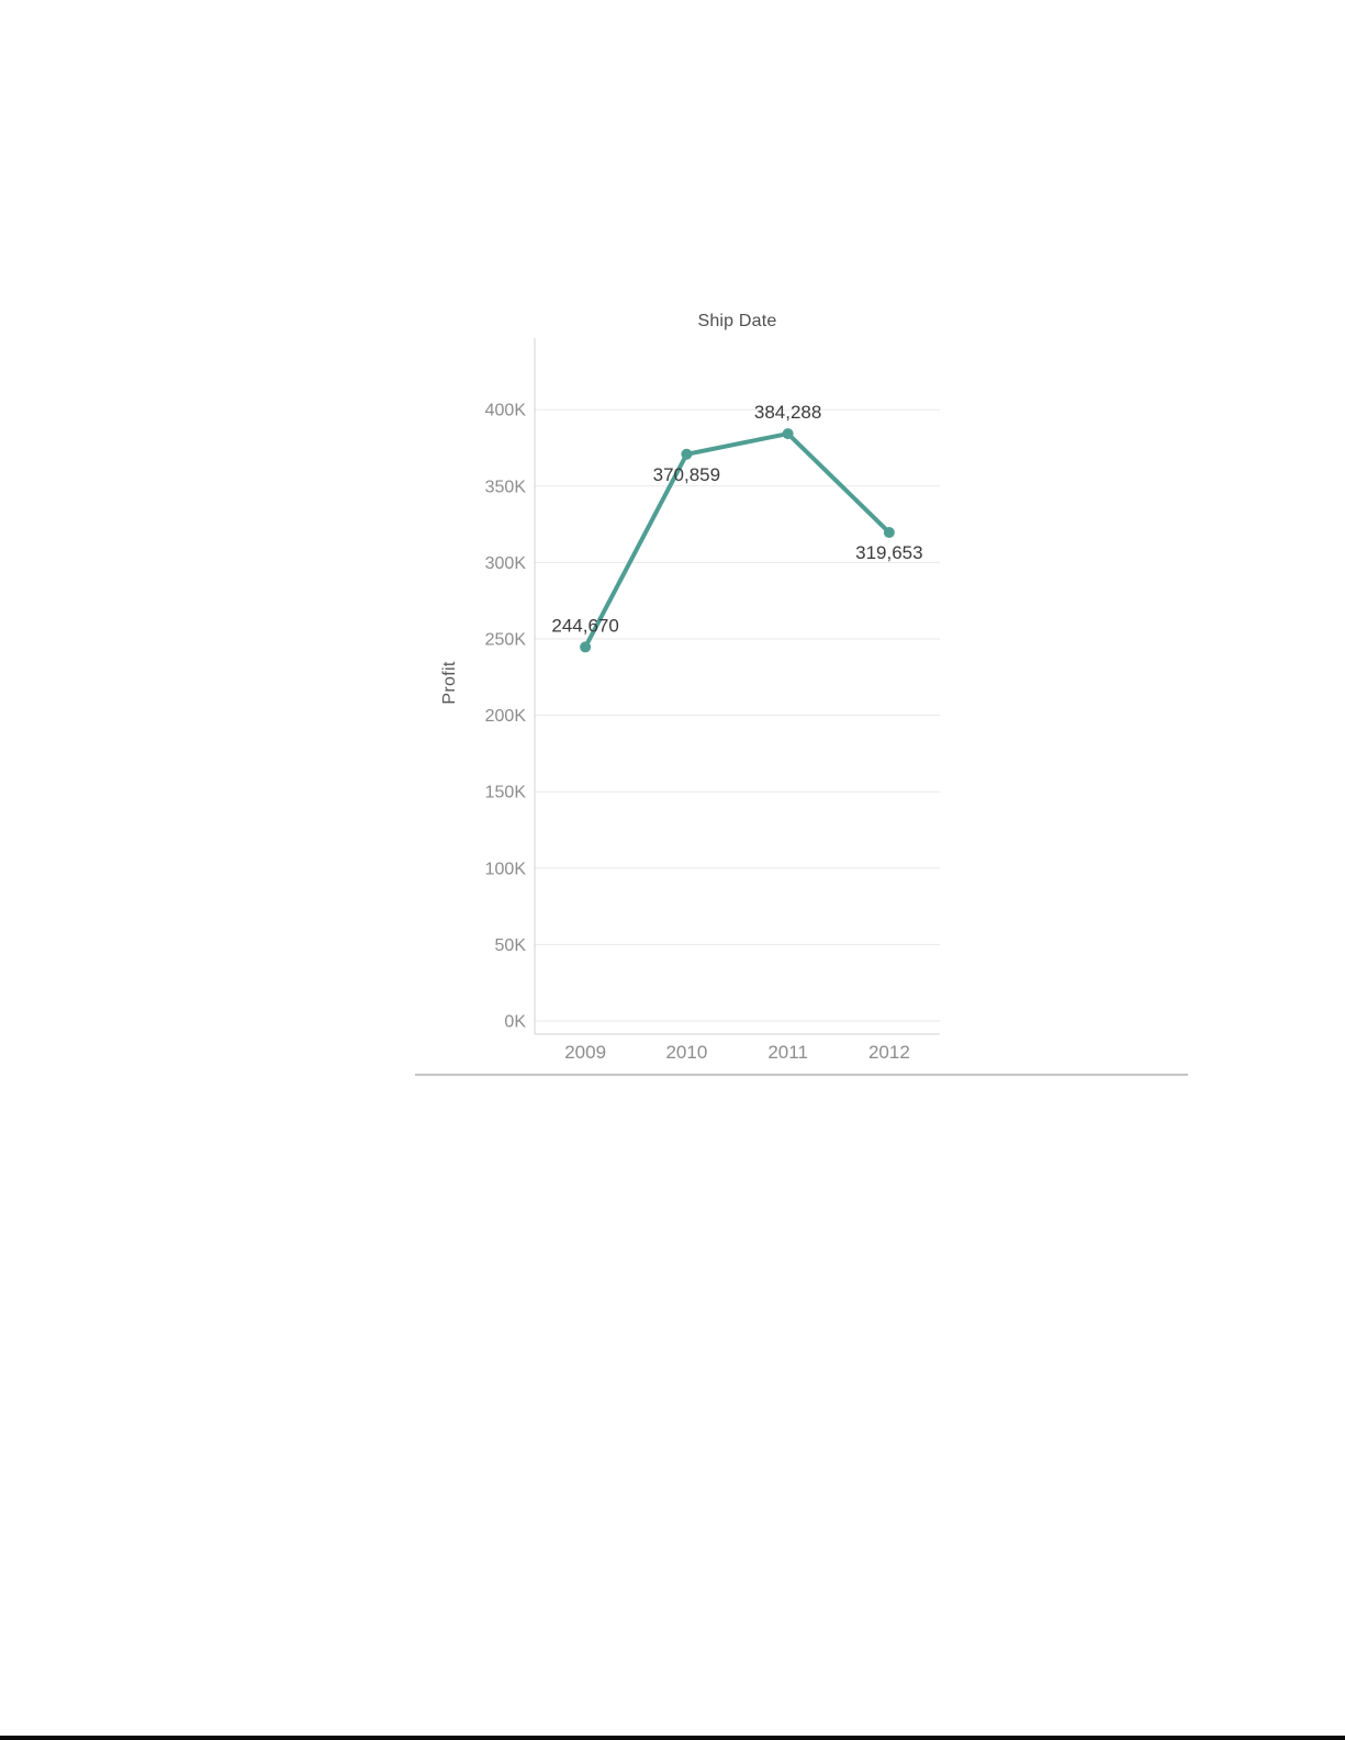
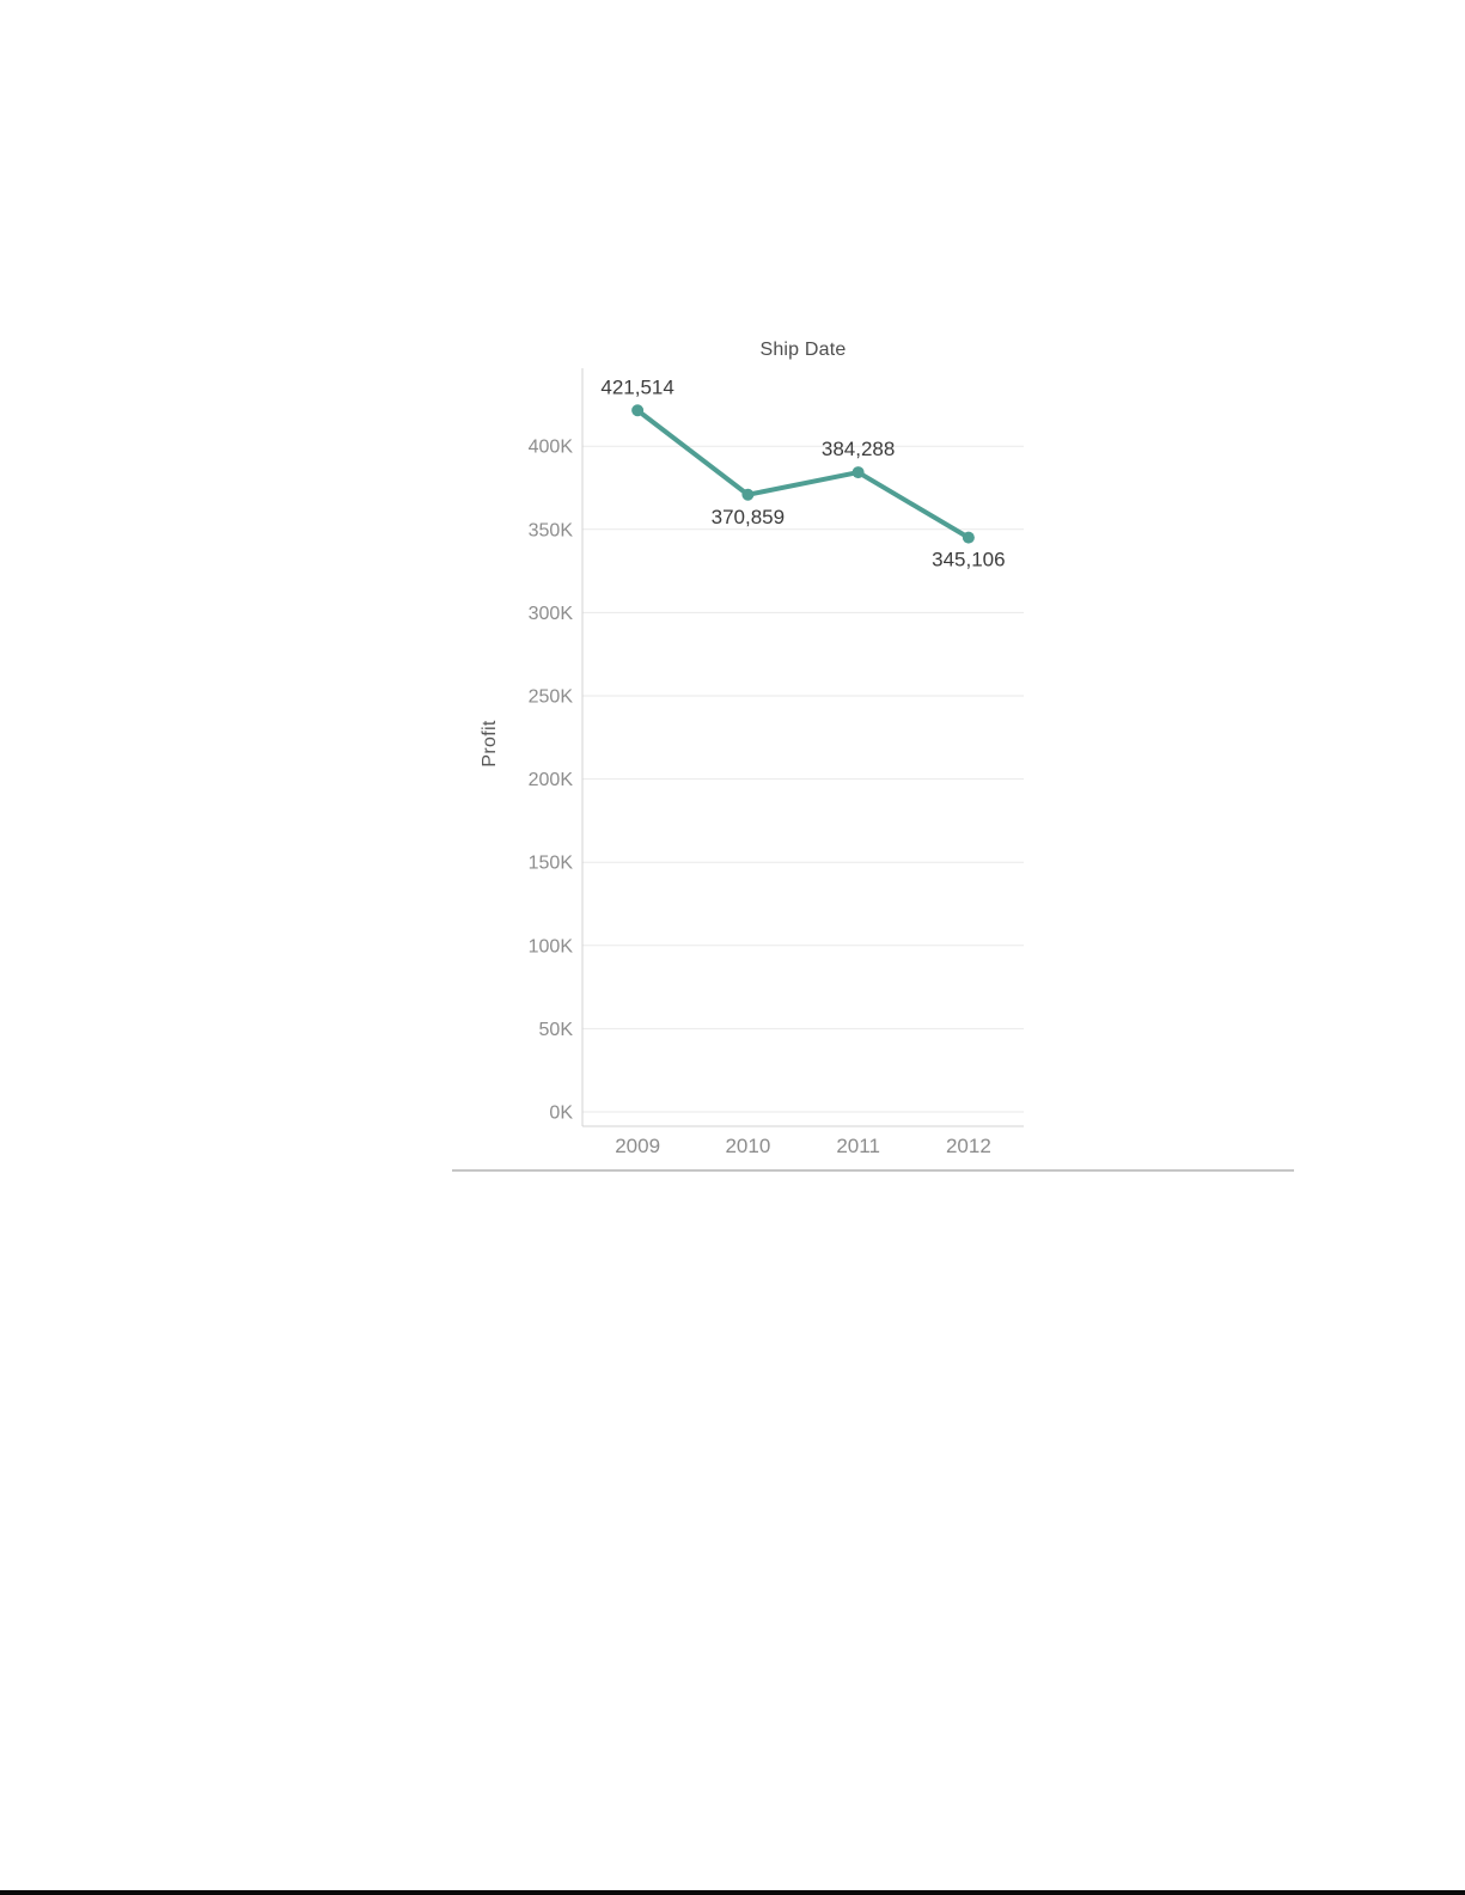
2009: 244,670 -> 421,514
2012: 319,653 -> 345,106
